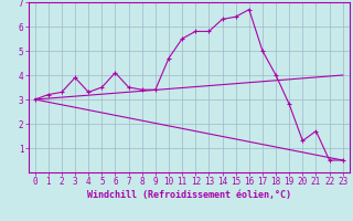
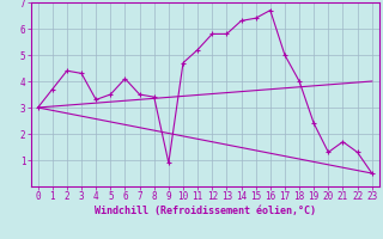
1: 3.2 -> 3.7
2: 3.3 -> 4.4
3: 3.9 -> 4.3
9: 3.4 -> 0.9
11: 5.5 -> 5.2
19: 2.8 -> 2.4
22: 0.5 -> 1.3
